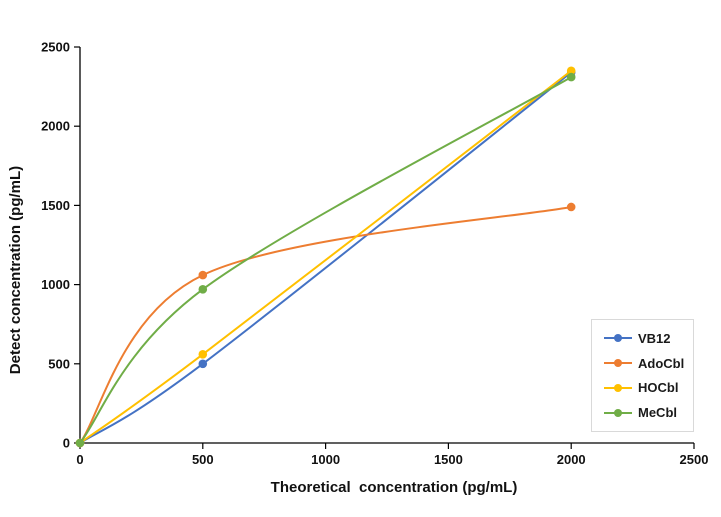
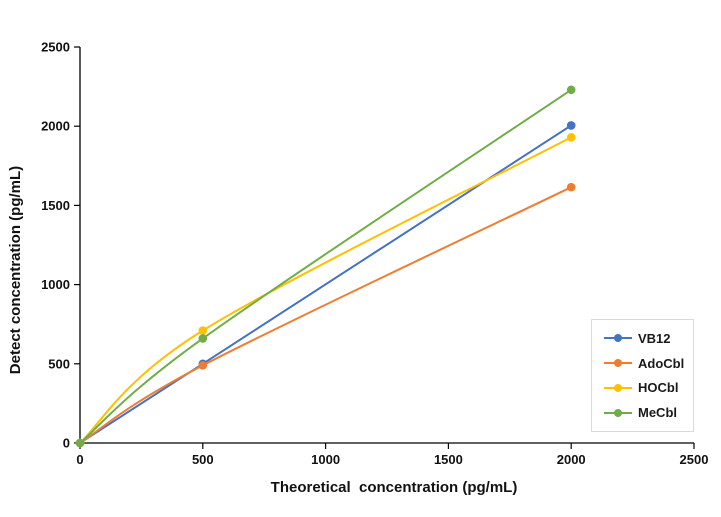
AdoCbl/500: 1060 -> 490
HOCbl/500: 560 -> 710
MeCbl/500: 970 -> 660
VB12/2000: 2340 -> 2000
AdoCbl/2000: 1490 -> 1620
HOCbl/2000: 2350 -> 1930
MeCbl/2000: 2310 -> 2230
